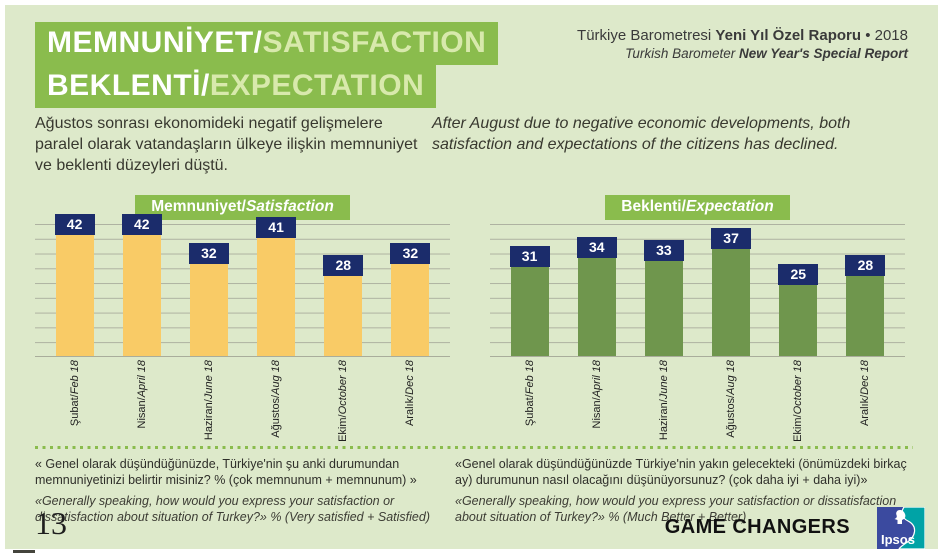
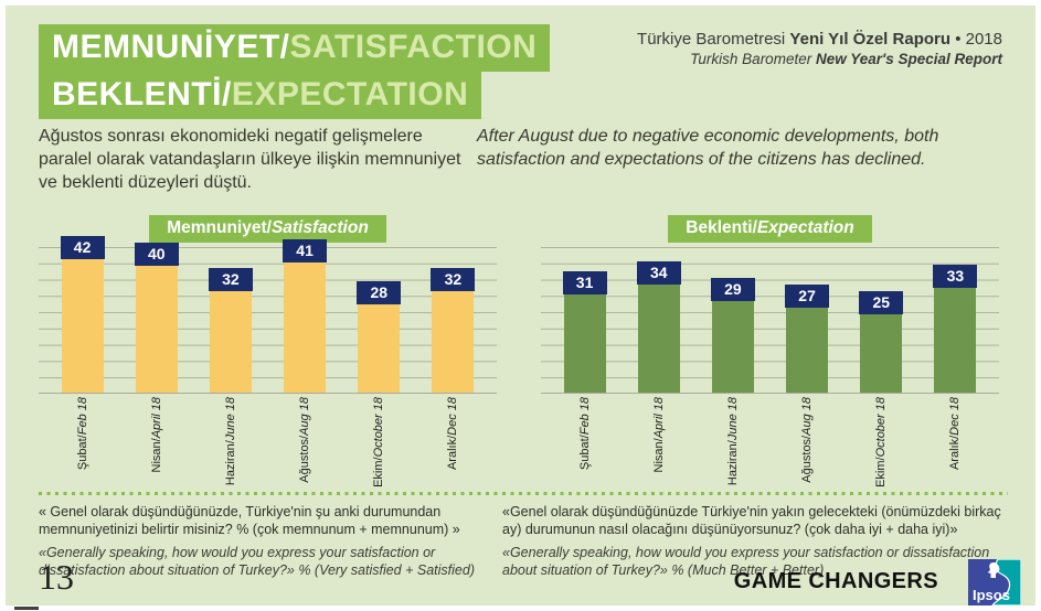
Memnuniyet/Satisfaction/Nisan/April 18: 42 -> 40
Beklenti/Expectation/Haziran/June 18: 33 -> 29
Beklenti/Expectation/Ağustos/Aug 18: 37 -> 27
Beklenti/Expectation/Aralık/Dec 18: 28 -> 33
